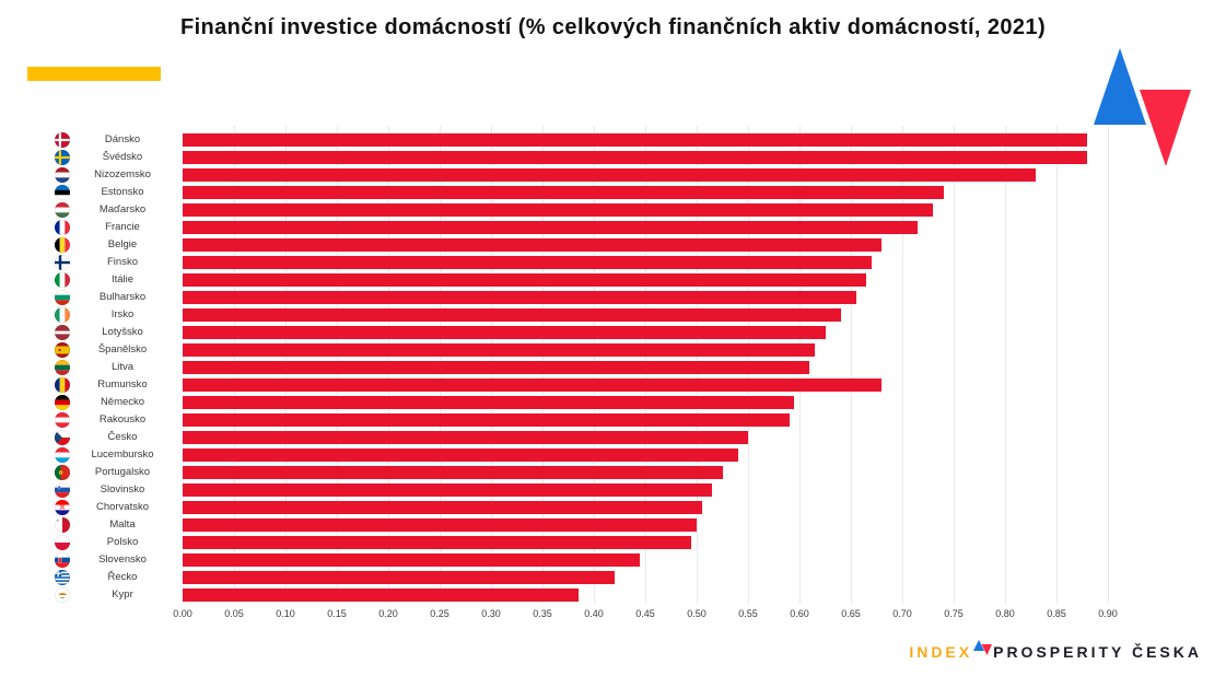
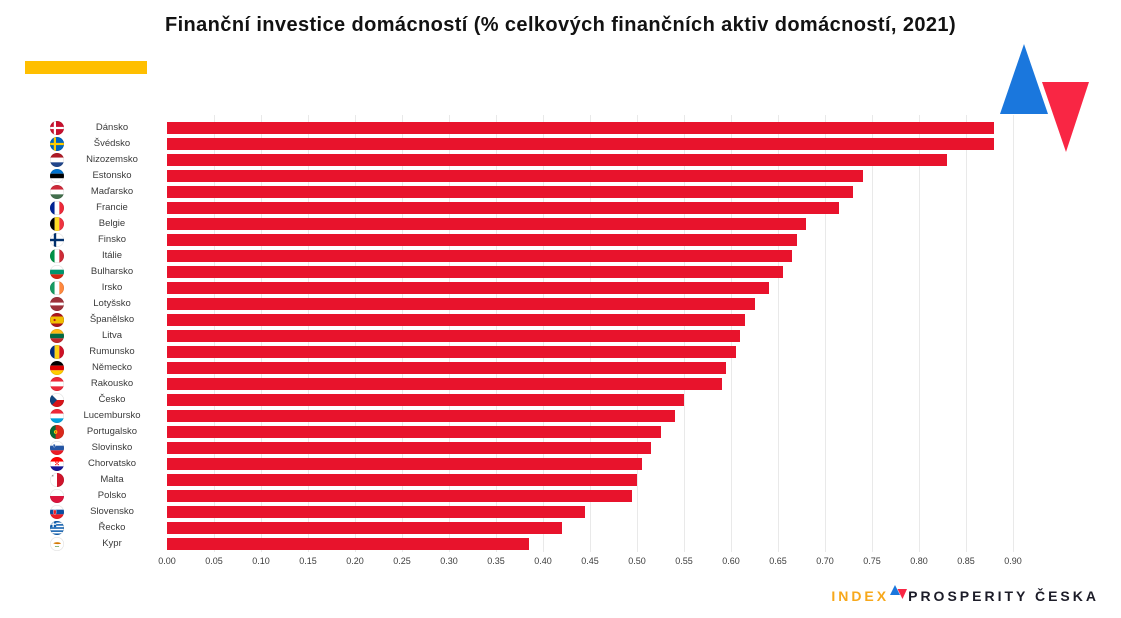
Rumunsko: 0.68 -> 0.60
